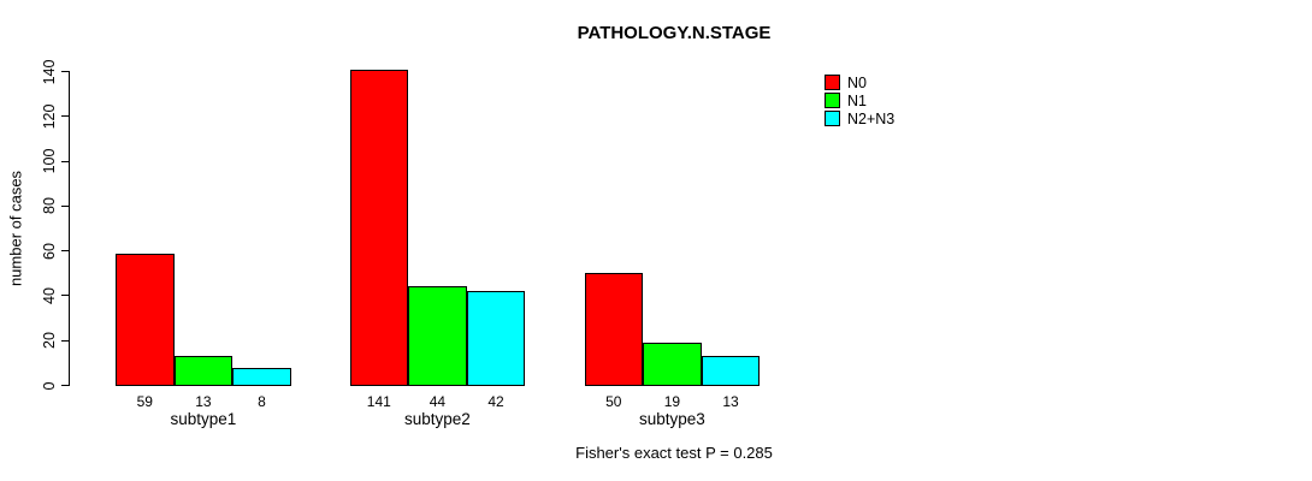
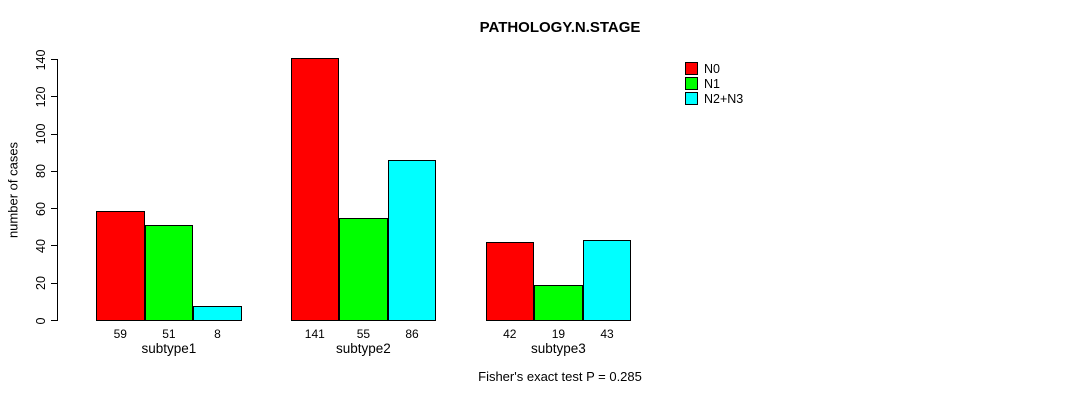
N1/subtype1: 13 -> 51
N1/subtype2: 44 -> 55
N2+N3/subtype2: 42 -> 86
N0/subtype3: 50 -> 42
N2+N3/subtype3: 13 -> 43
